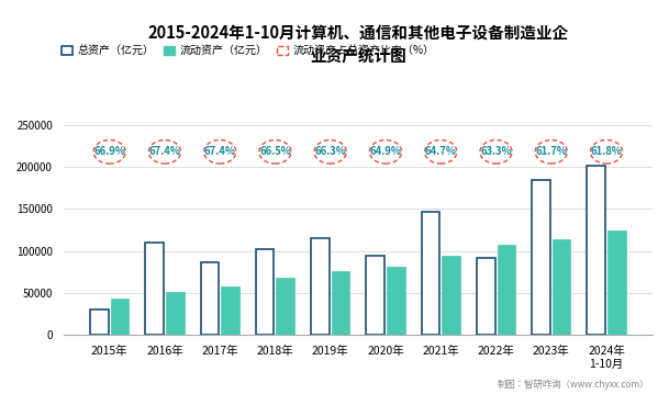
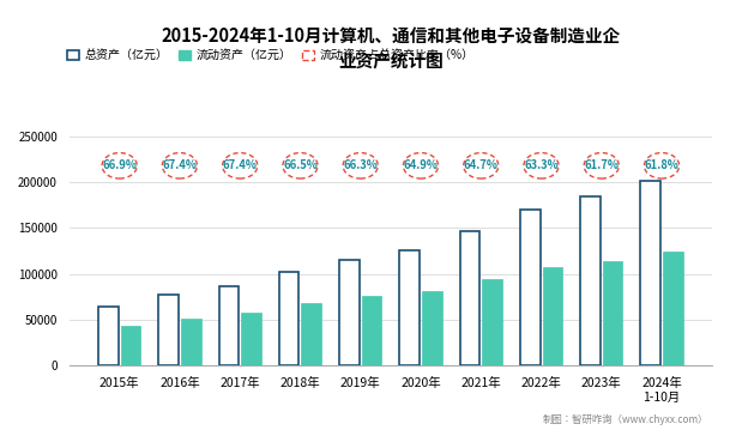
总资产（亿元）/2015年: 30000 -> 65000
总资产（亿元）/2016年: 110000 -> 77000
总资产（亿元）/2020年: 94000 -> 126000
总资产（亿元）/2022年: 92000 -> 170000
